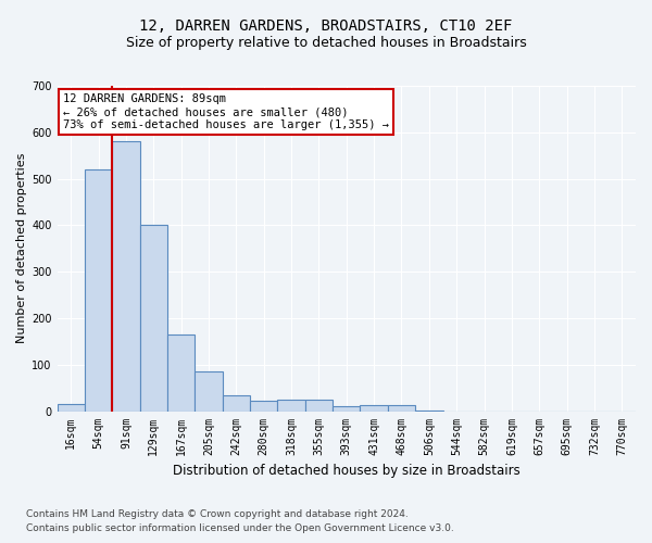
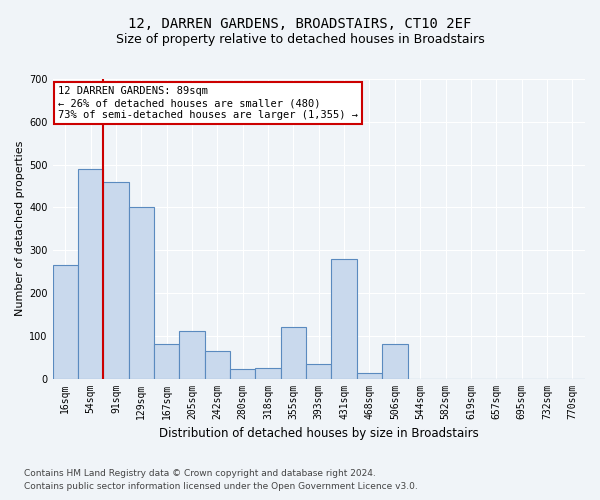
16sqm: 15 -> 265
54sqm: 520 -> 490
91sqm: 580 -> 460
167sqm: 165 -> 80
205sqm: 85 -> 110
242sqm: 35 -> 65
355sqm: 25 -> 120
393sqm: 10 -> 35
431sqm: 13 -> 280
506sqm: 2 -> 80
